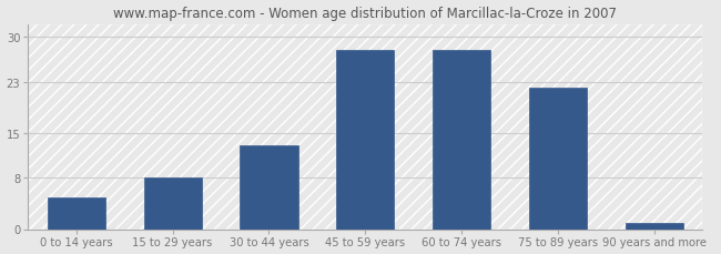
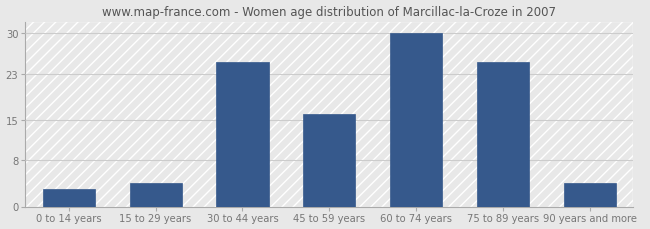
0 to 14 years: 5 -> 3
15 to 29 years: 8 -> 4
30 to 44 years: 13 -> 25
45 to 59 years: 28 -> 16
60 to 74 years: 28 -> 30
75 to 89 years: 22 -> 25
90 years and more: 1 -> 4
